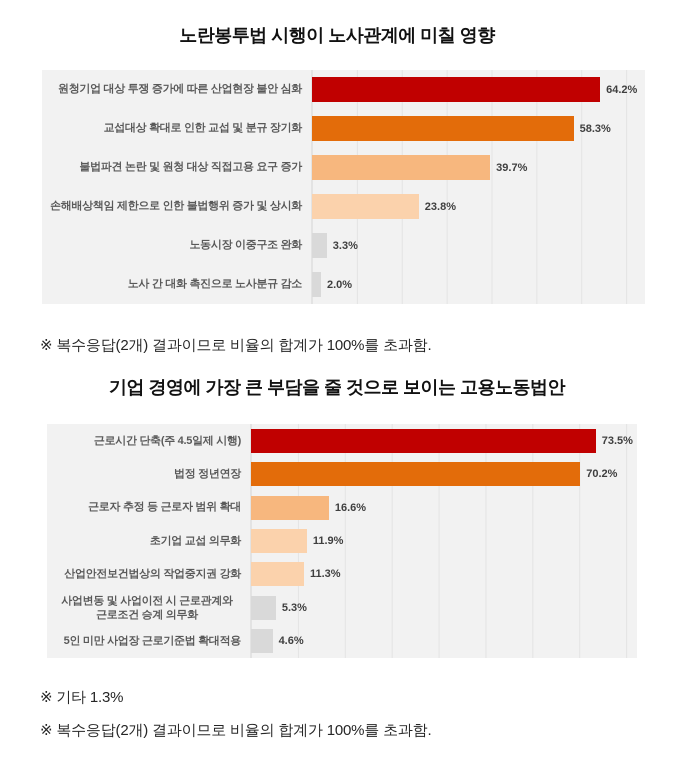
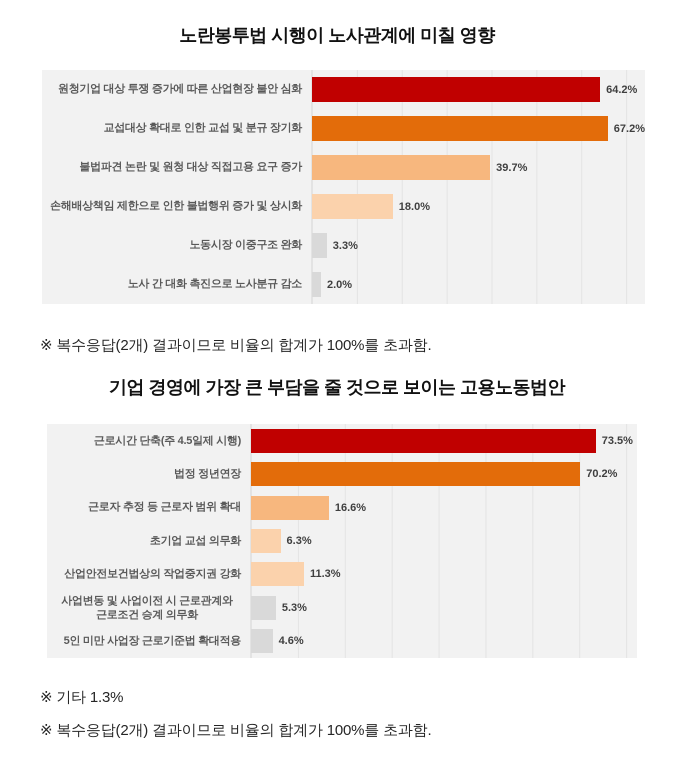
노란봉투법 시행이 노사관계에 미칠 영향/교섭대상 확대로 인한 교섭 및 분규 장기화: 58.3% -> 67.2%
노란봉투법 시행이 노사관계에 미칠 영향/손해배상책임 제한으로 인한 불법행위 증가 및 상시화: 23.8% -> 18.0%
기업 경영에 가장 큰 부담을 줄 것으로 보이는 고용노동법안/초기업 교섭 의무화: 11.9% -> 6.3%
